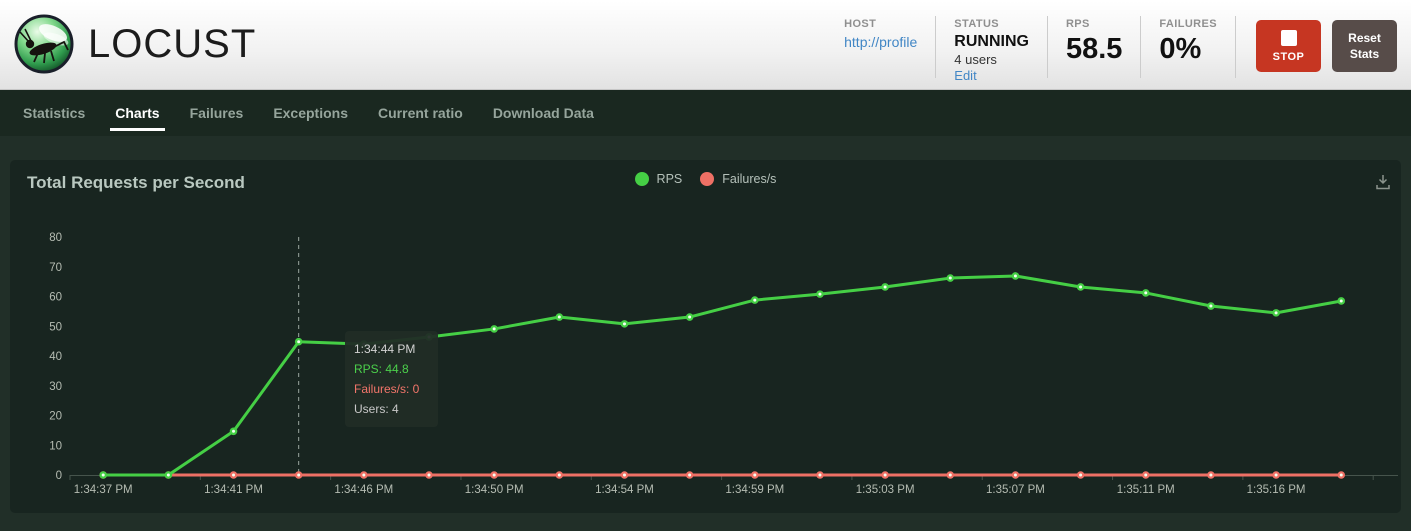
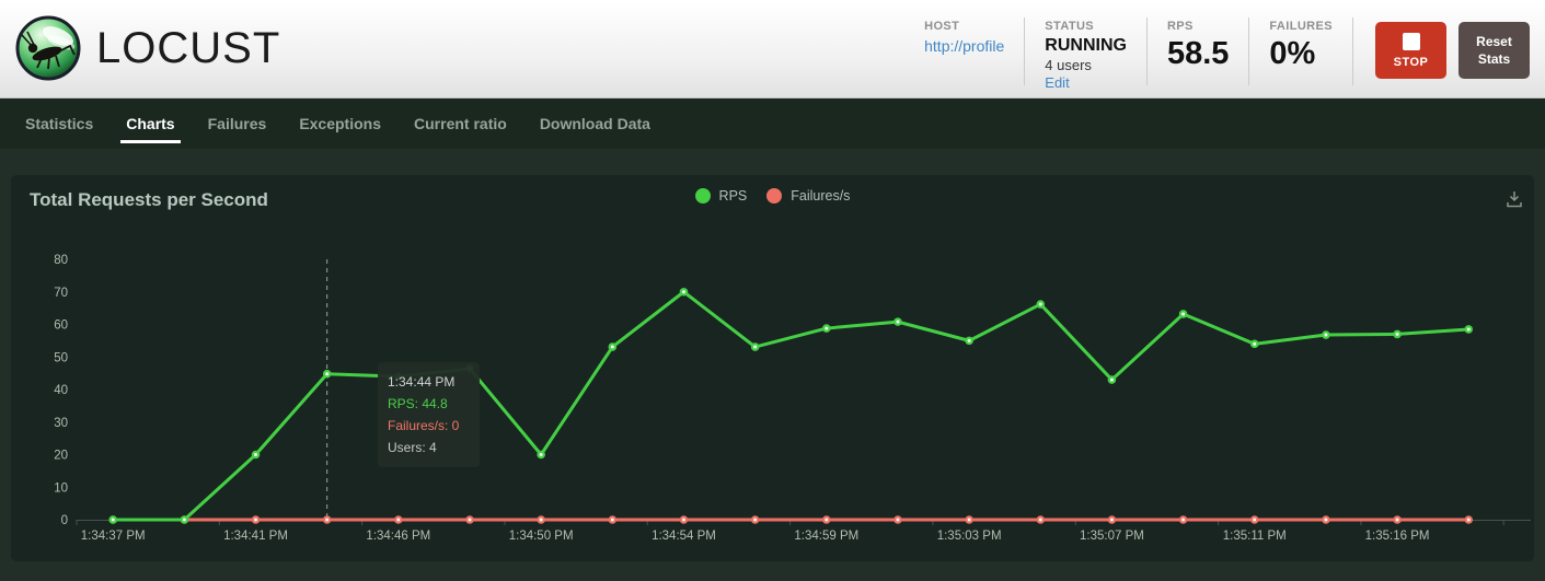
RPS/1:34:41 PM: 15 -> 20
RPS/1:34:50 PM: 49 -> 20
RPS/1:34:54 PM: 51 -> 70
RPS/1:35:03 PM: 63 -> 55
RPS/1:35:07 PM: 67 -> 43
RPS/1:35:11 PM: 61 -> 54
RPS/1:35:16 PM: 54 -> 57
